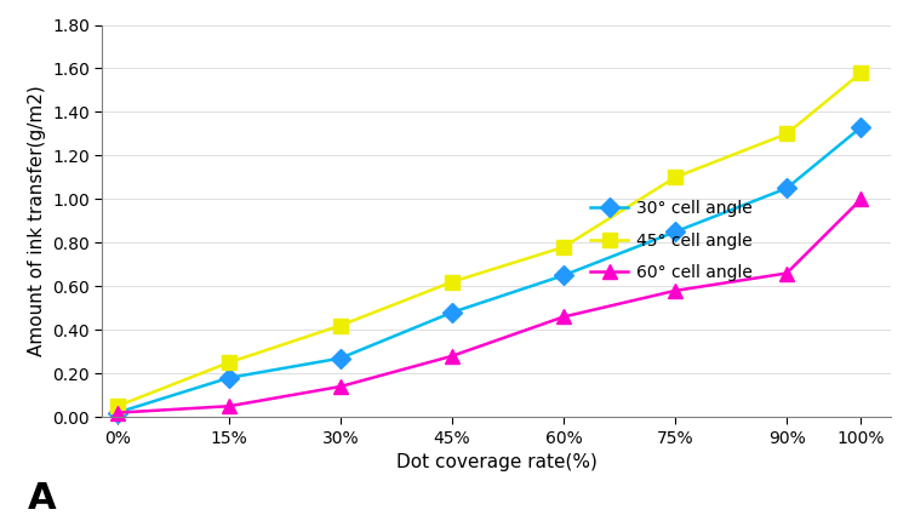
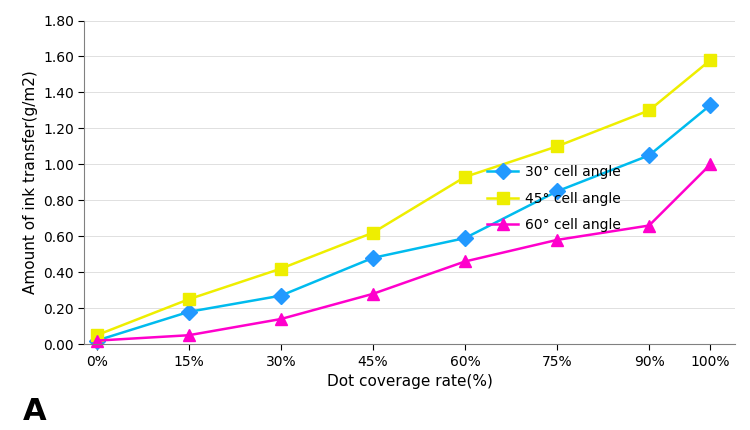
30° cell angle/60%: 0.65 -> 0.59
45° cell angle/60%: 0.78 -> 0.93
